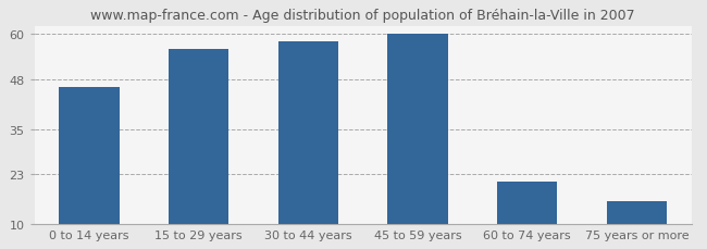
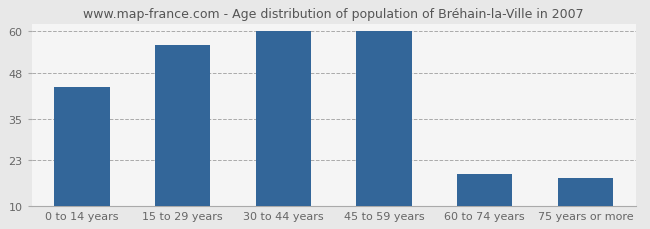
0 to 14 years: 46 -> 44
30 to 44 years: 58 -> 60
60 to 74 years: 21 -> 19
75 years or more: 16 -> 18
